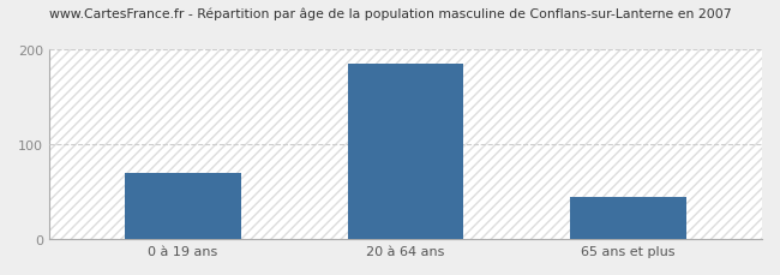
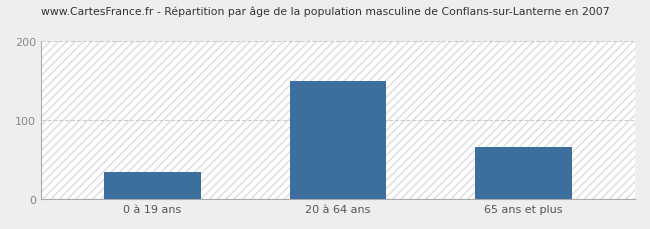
0 à 19 ans: 70 -> 34
20 à 64 ans: 185 -> 150
65 ans et plus: 45 -> 66
